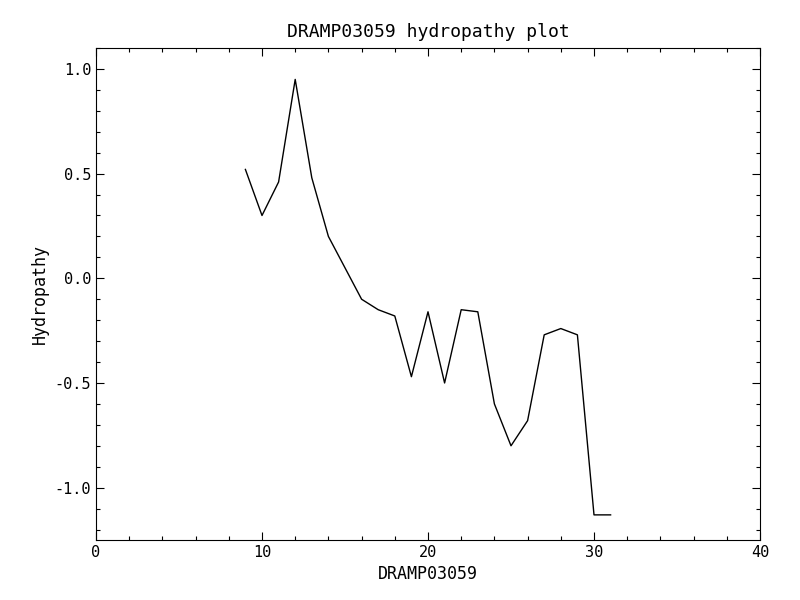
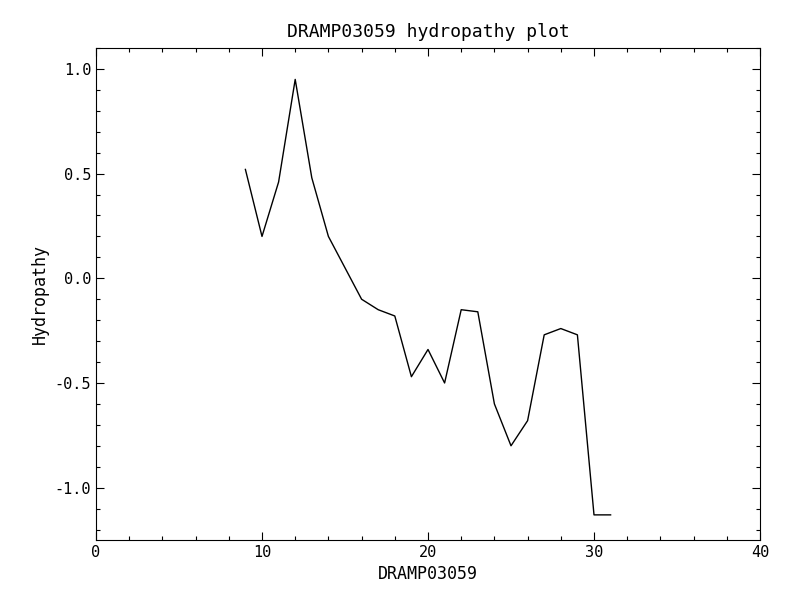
10: 0.30 -> 0.20
20: -0.16 -> -0.34
